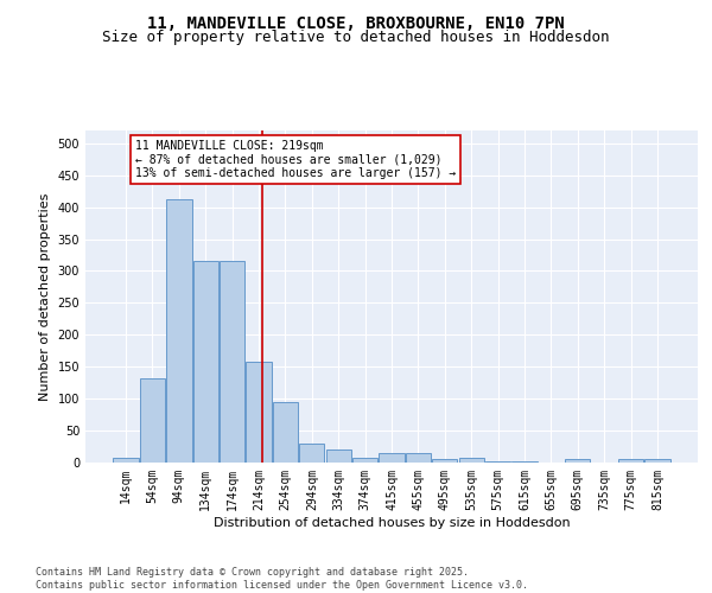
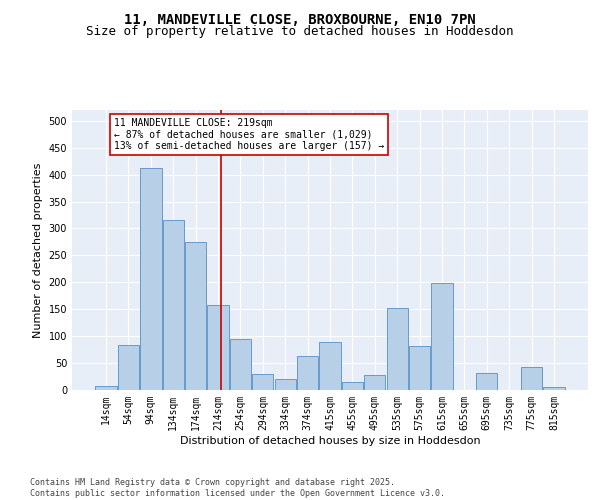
54sqm: 132 -> 84
174sqm: 315 -> 274
374sqm: 8 -> 64
415sqm: 14 -> 90
495sqm: 6 -> 28
535sqm: 7 -> 152
575sqm: 2 -> 82
615sqm: 1 -> 198
695sqm: 5 -> 32
775sqm: 5 -> 42
